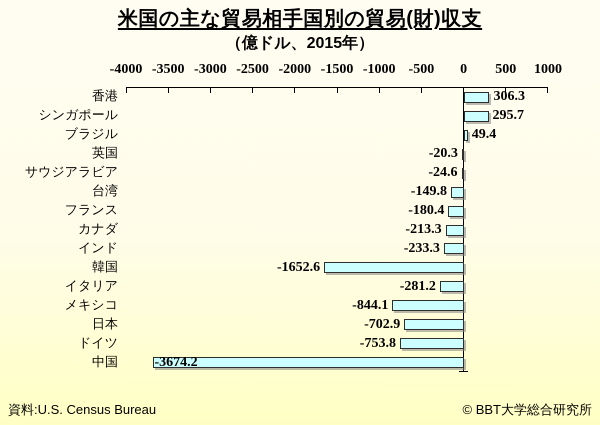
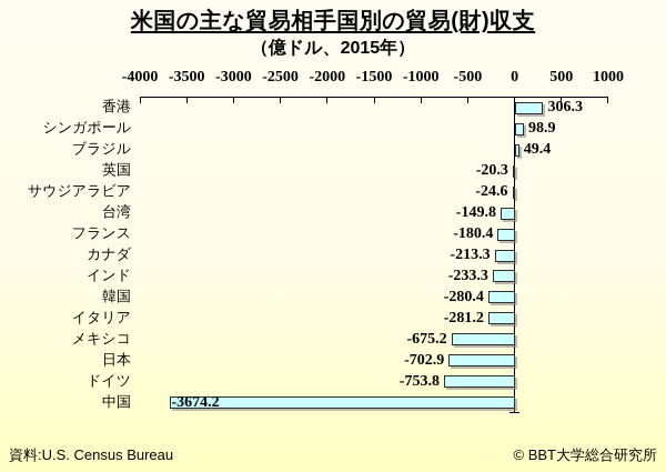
シンガポール: 295.7 -> 98.9
韓国: -1652.6 -> -280.4
メキシコ: -844.1 -> -675.2
